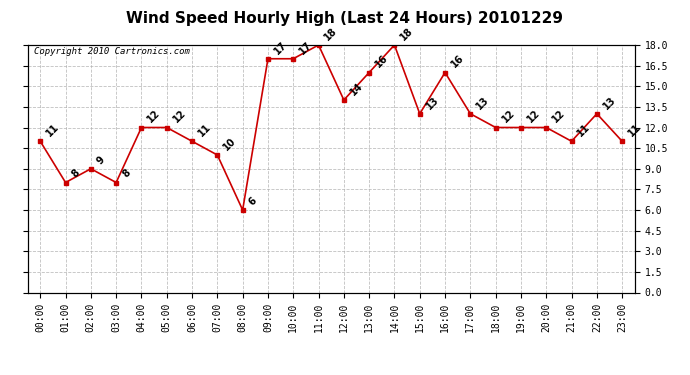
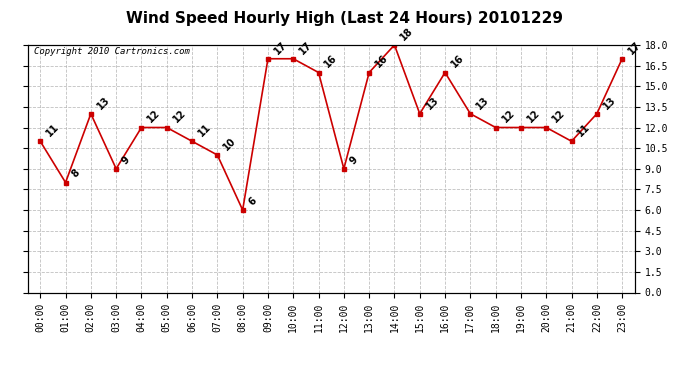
02:00: 9 -> 13
03:00: 8 -> 9
11:00: 18 -> 16
12:00: 14 -> 9
23:00: 11 -> 17
